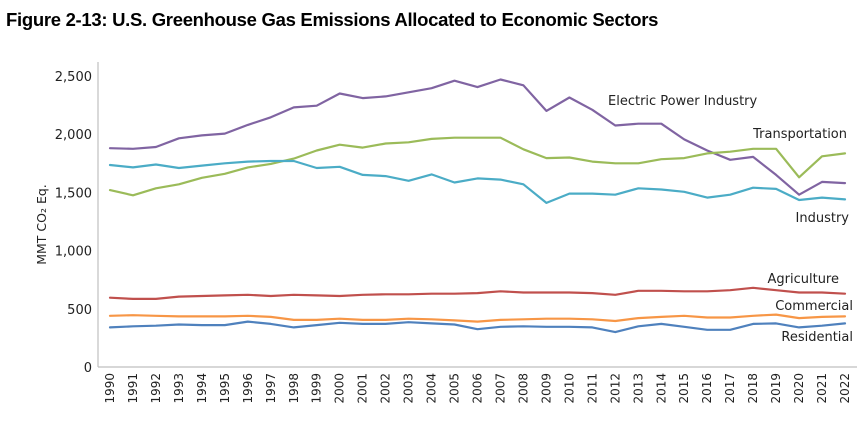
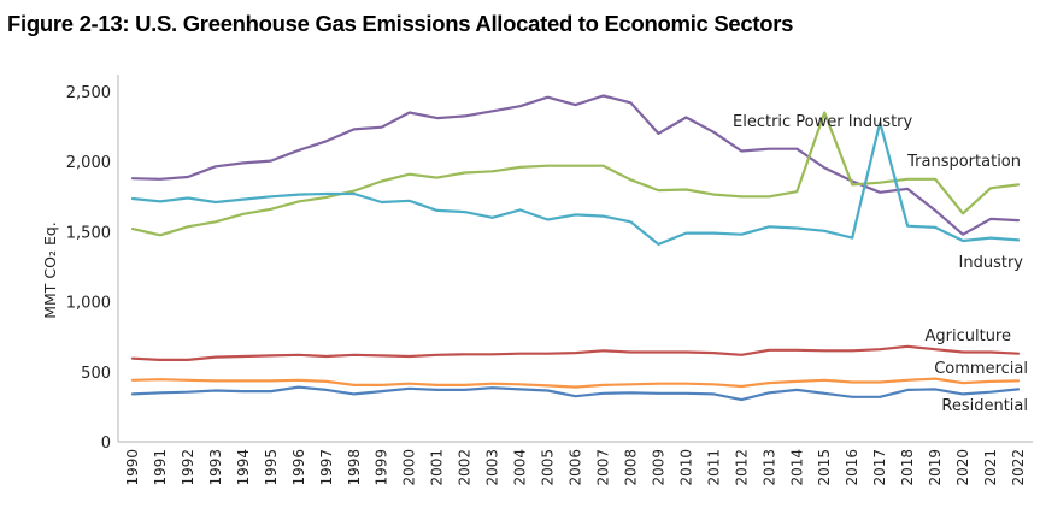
Transportation/2015: 1800 -> 2350
Industry/2017: 1480 -> 2280
